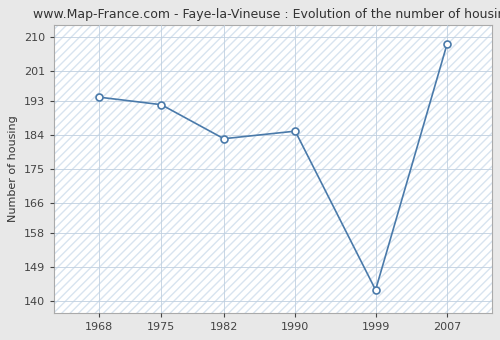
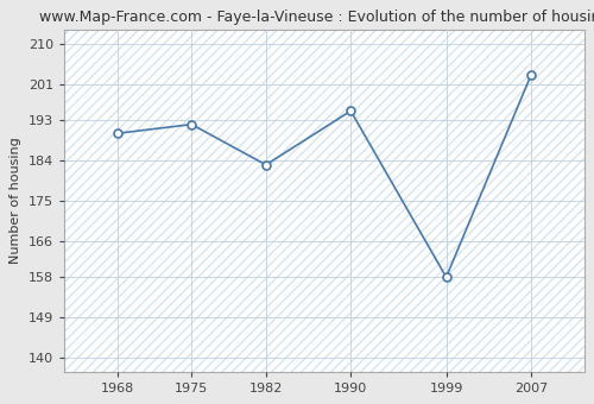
1968: 194 -> 190
1990: 185 -> 195
1999: 143 -> 158
2007: 208 -> 203
